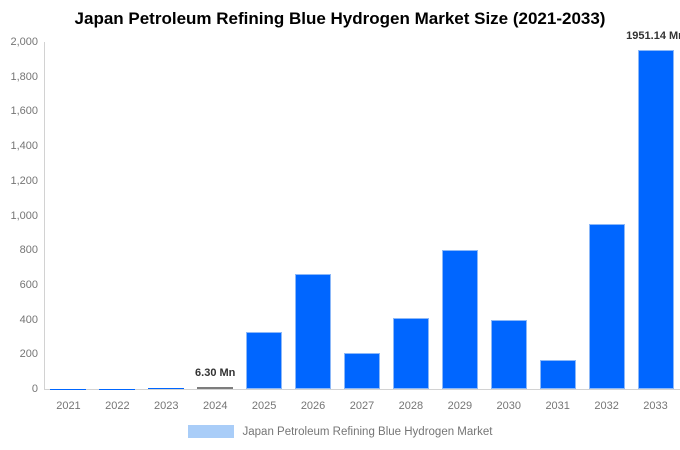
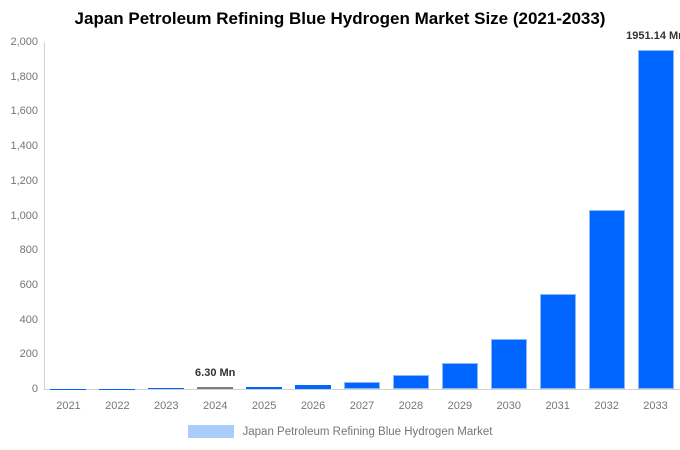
2025: 330 -> 10
2026: 660 -> 20
2027: 210 -> 40
2028: 410 -> 80
2029: 800 -> 150
2030: 400 -> 290
2031: 170 -> 550
2032: 950 -> 1030
